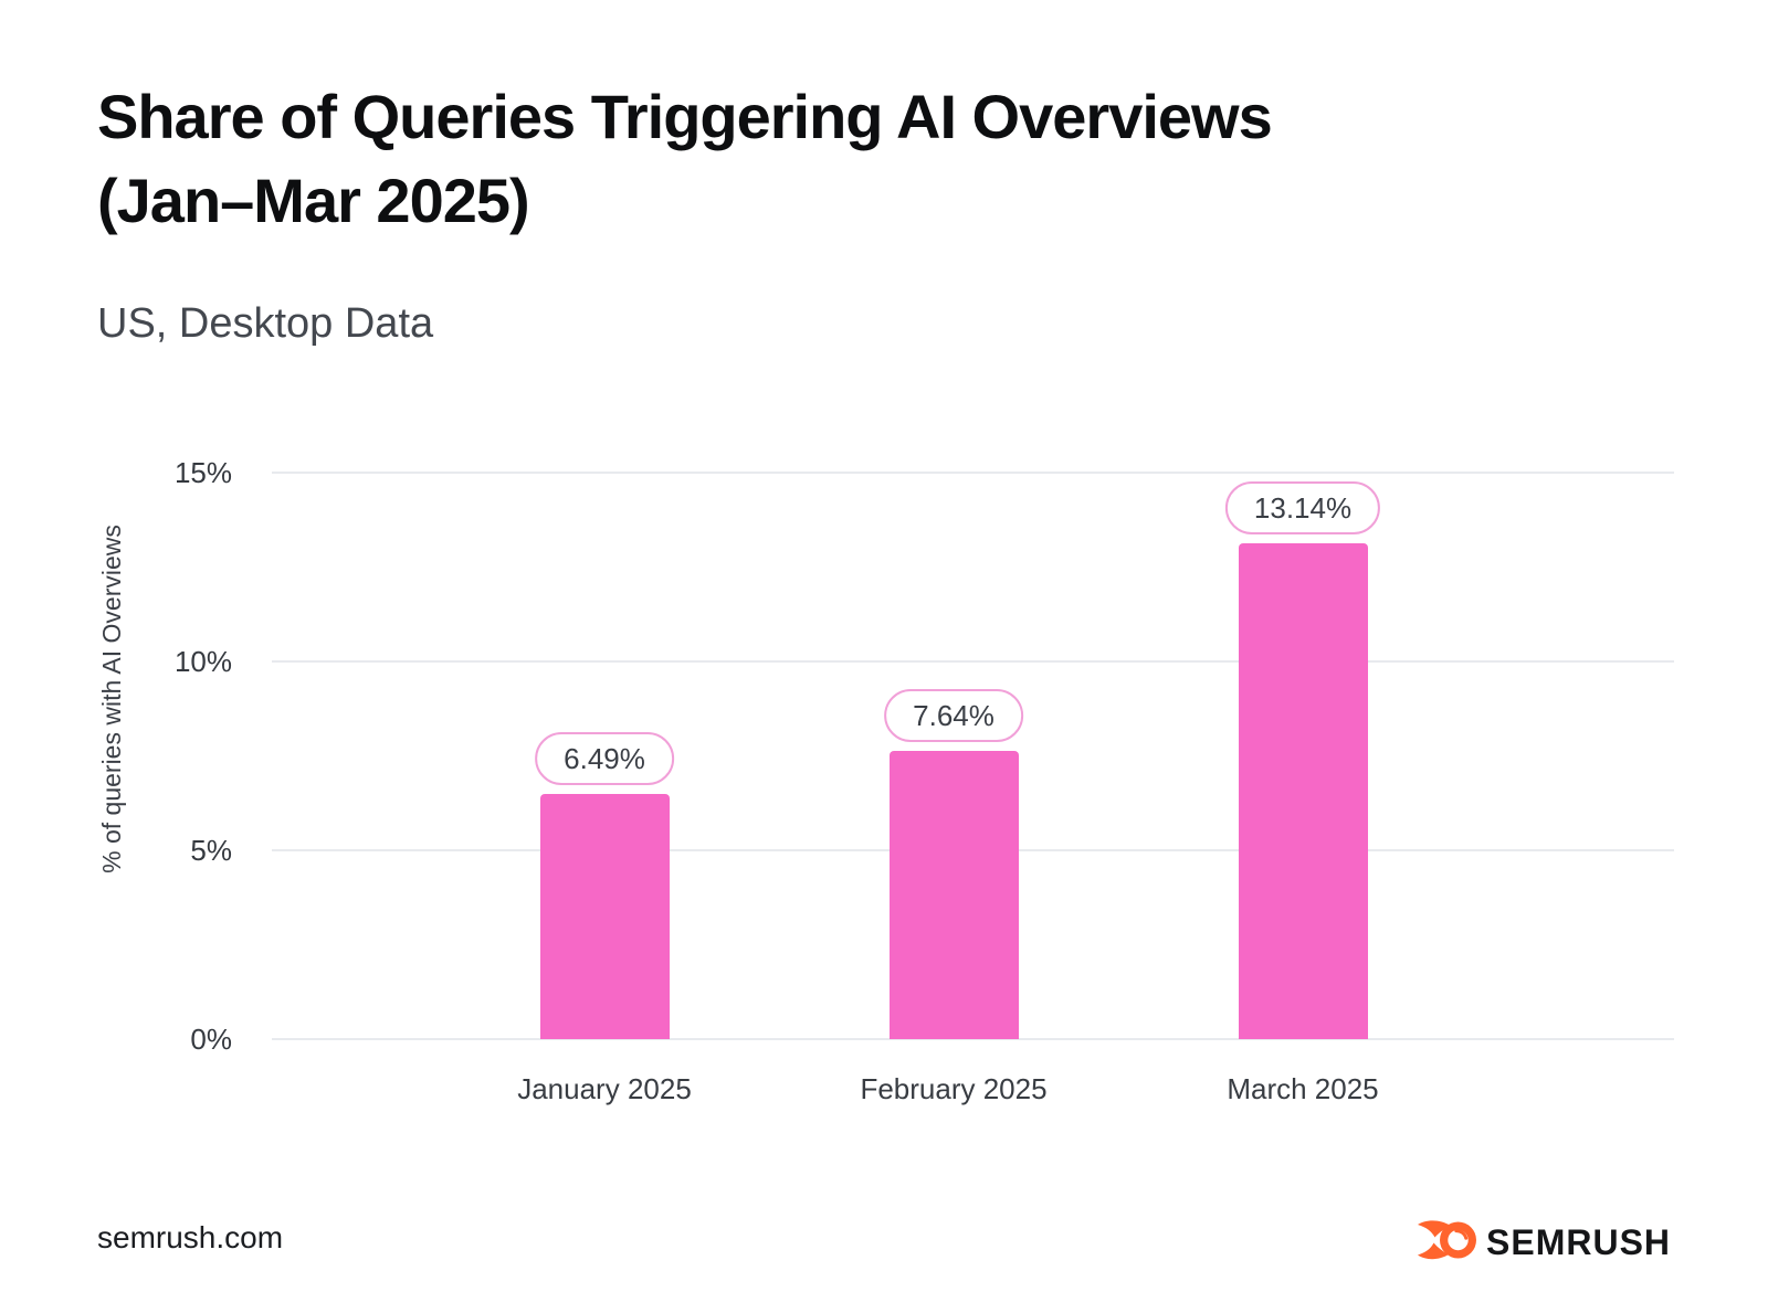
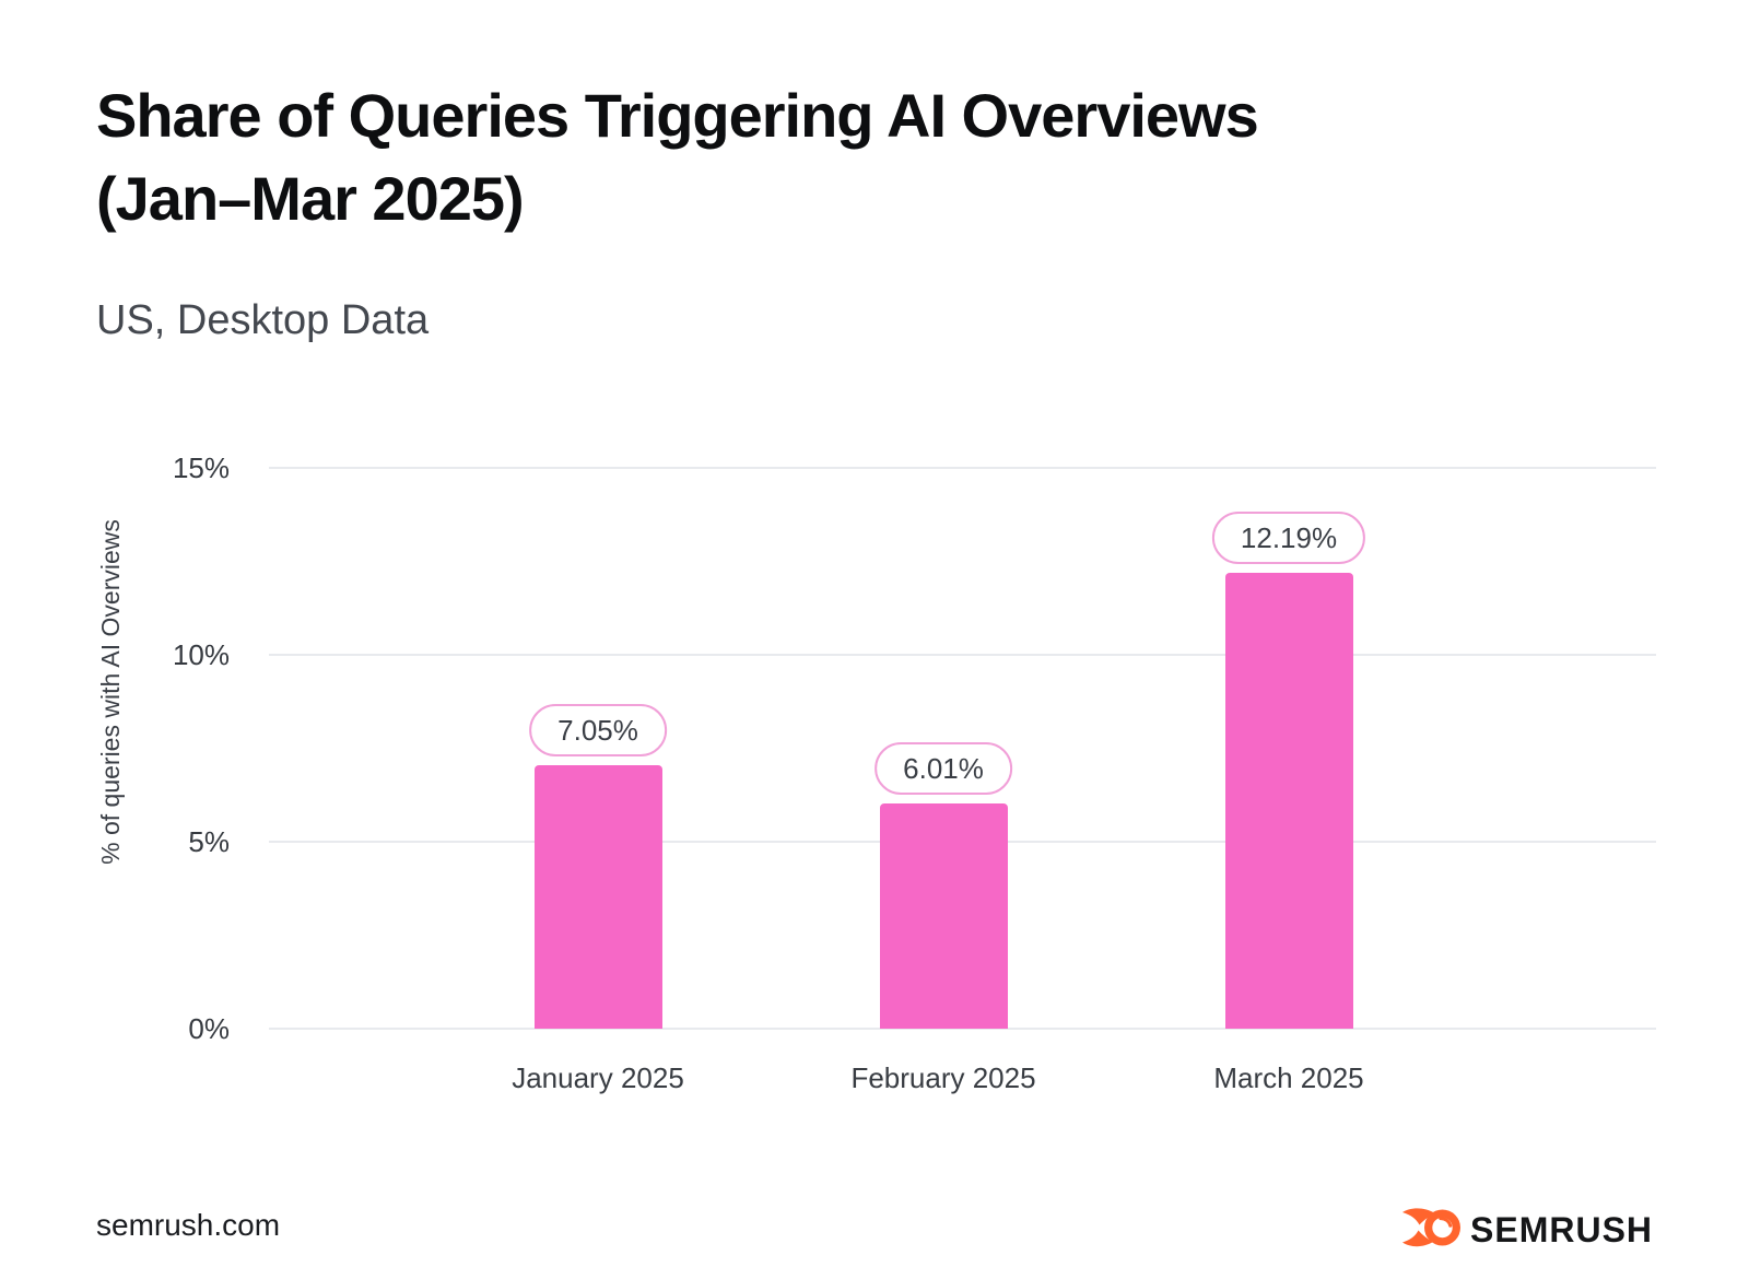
January 2025: 6.49% -> 7.05%
February 2025: 7.64% -> 6.01%
March 2025: 13.14% -> 12.19%
